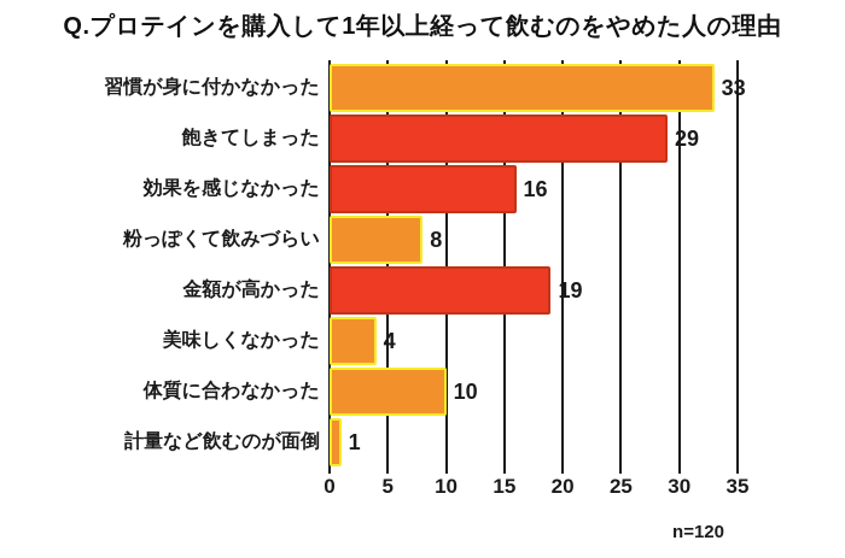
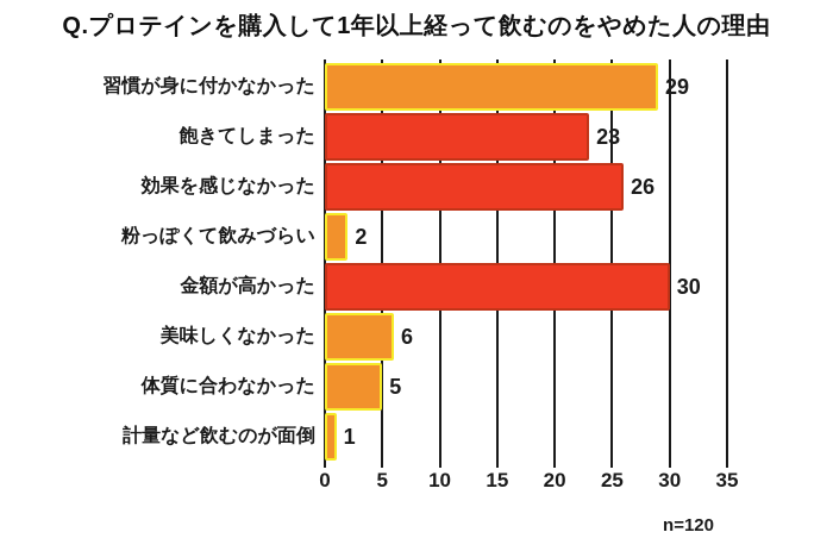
習慣が身に付かなかった: 33 -> 29
飽きてしまった: 29 -> 23
効果を感じなかった: 16 -> 26
粉っぽくて飲みづらい: 8 -> 2
金額が高かった: 19 -> 30
美味しくなかった: 4 -> 6
体質に合わなかった: 10 -> 5
